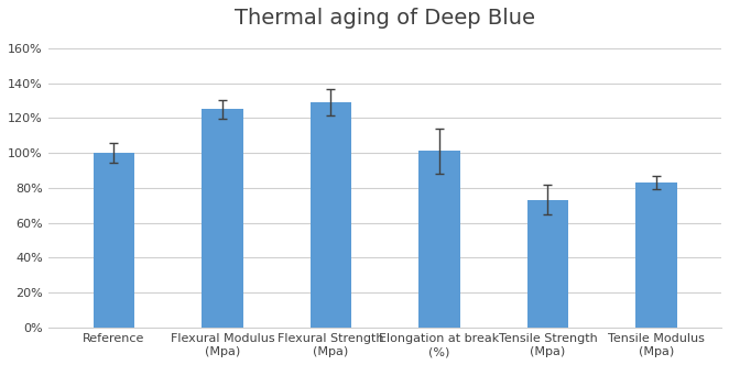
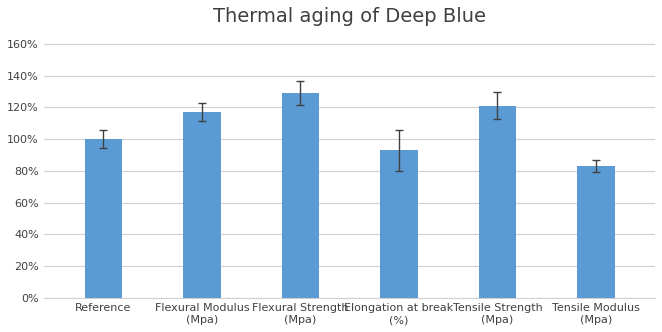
Flexural Modulus (Mpa): 125% -> 117%
Elongation at break (%): 101% -> 93%
Tensile Strength (Mpa): 73% -> 121%
